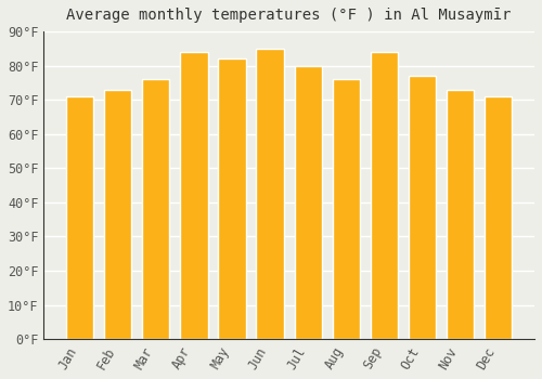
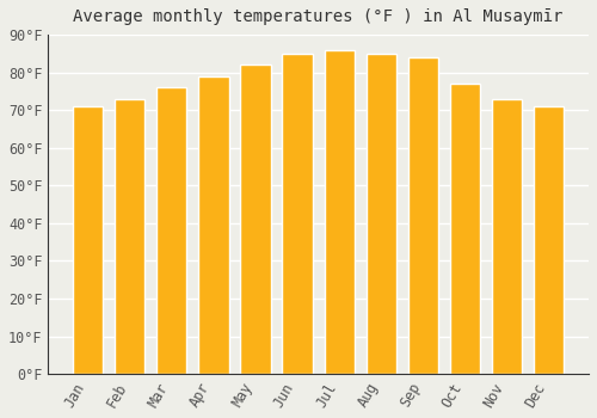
Apr: 84°F -> 79°F
Jul: 80°F -> 86°F
Aug: 76°F -> 85°F
